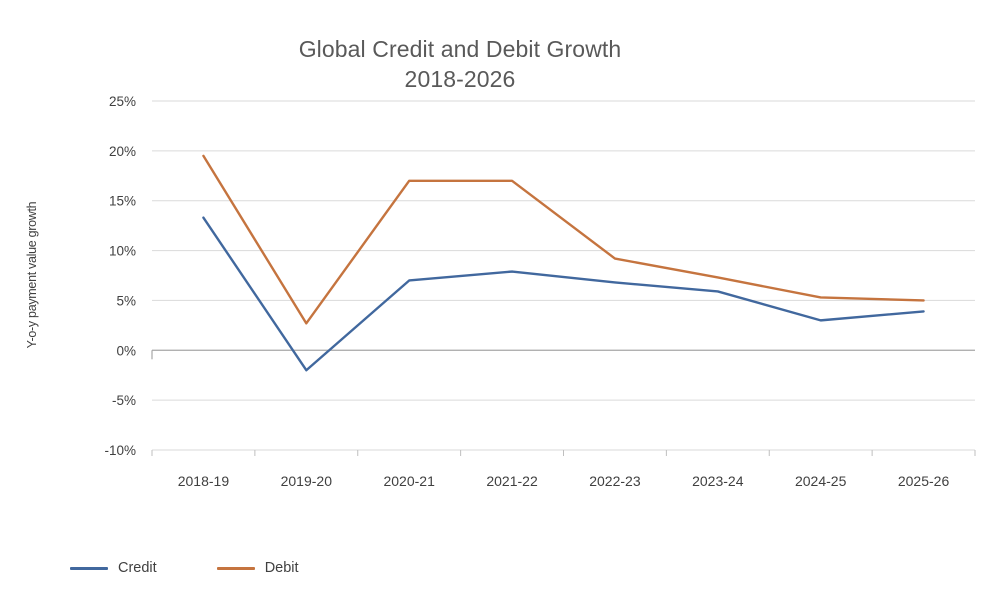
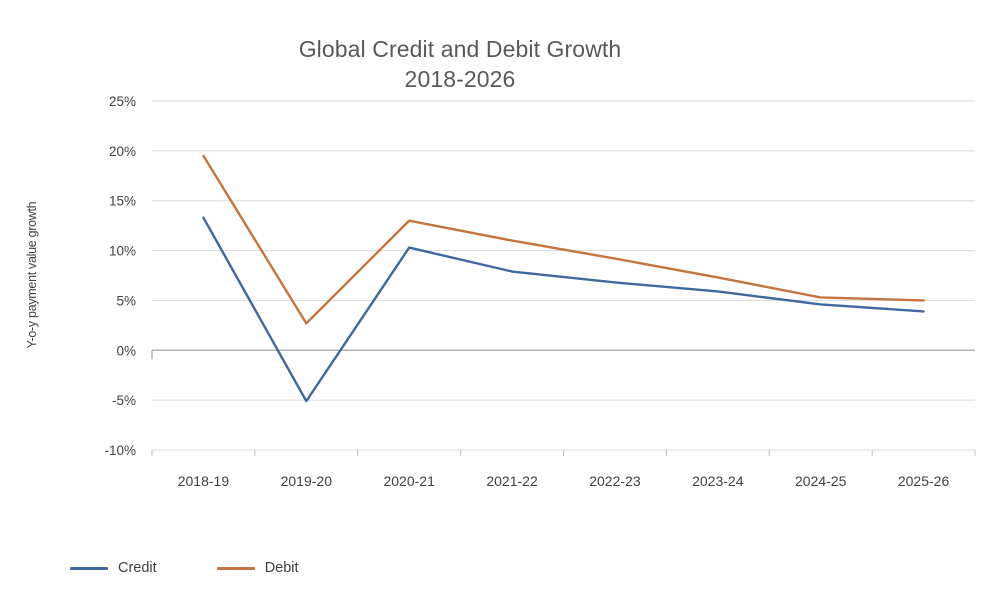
Credit/2019-20: -2% -> -5%
Credit/2020-21: 7% -> 10%
Debit/2020-21: 17% -> 13%
Debit/2021-22: 17% -> 11%
Credit/2024-25: 3% -> 5%
